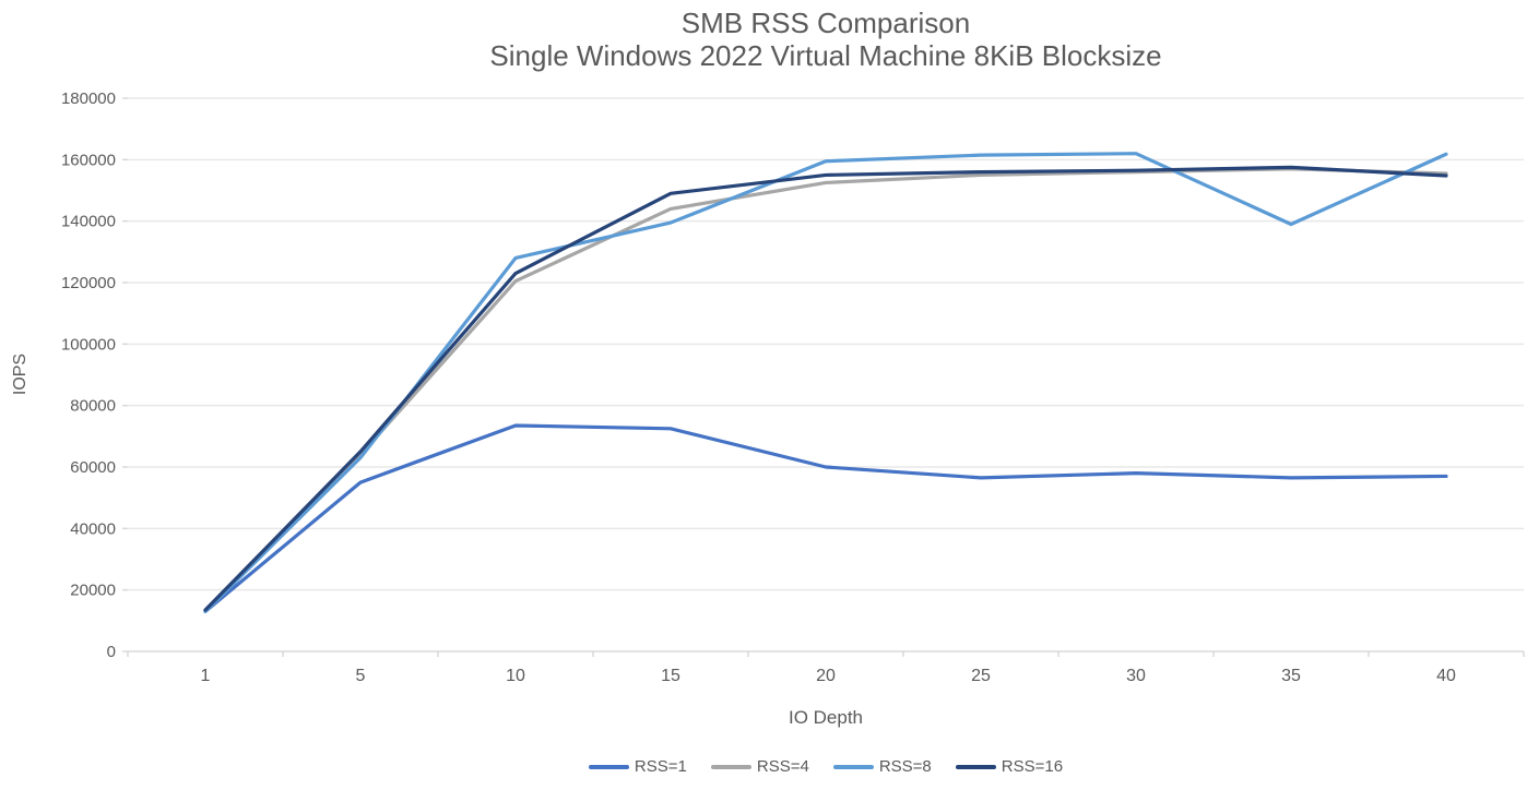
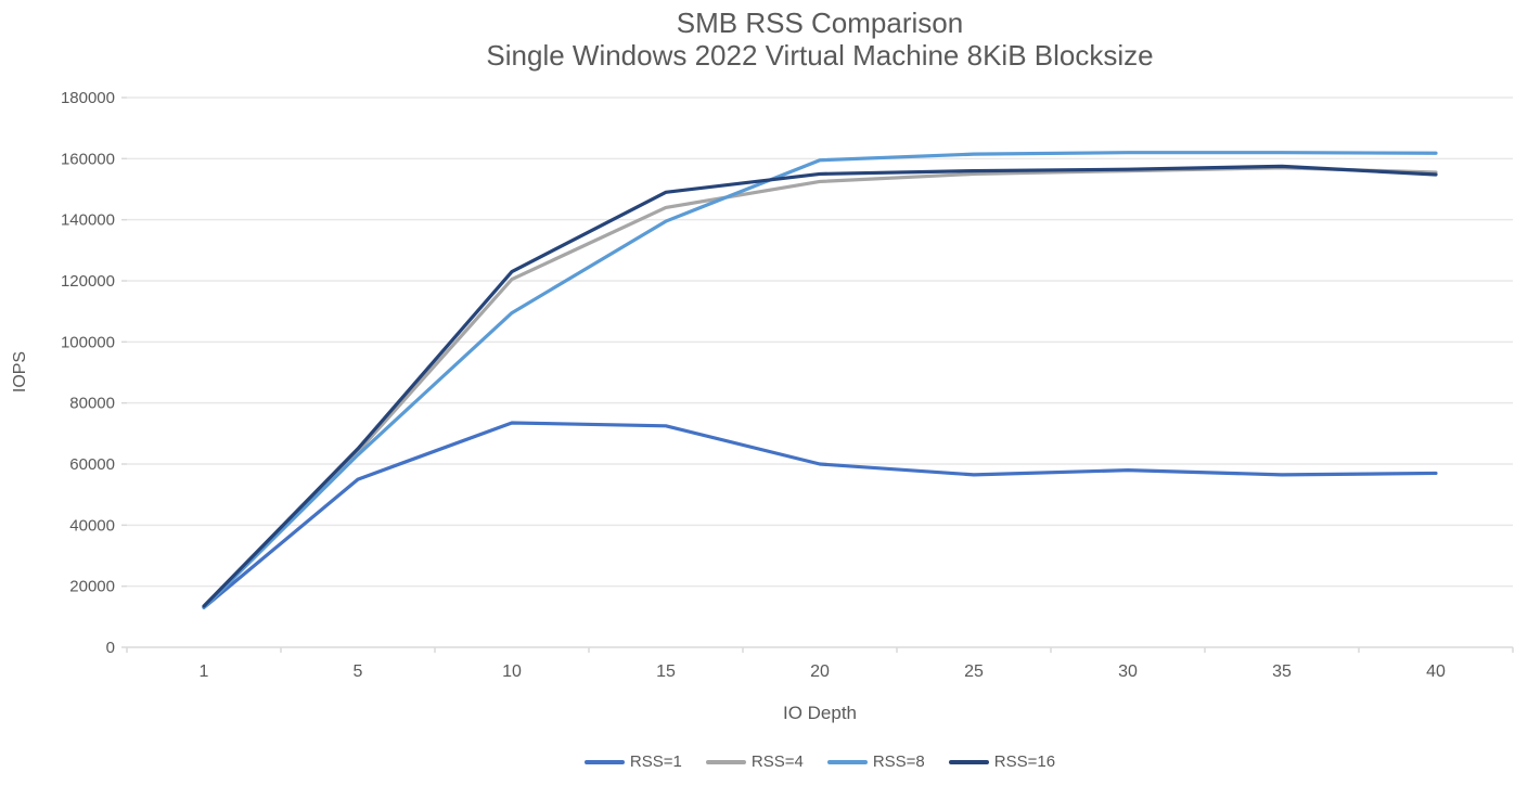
RSS=8/10: 128000 -> 110000
RSS=8/35: 139000 -> 162000
